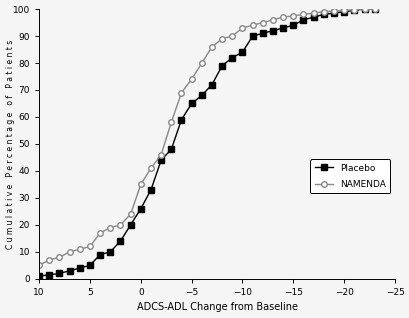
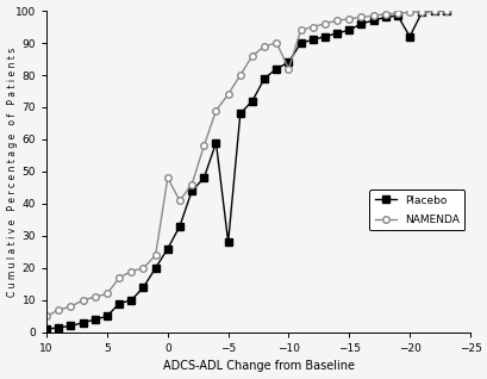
NAMENDA/0: 35.0 -> 48.0
Placebo/−5: 65.0 -> 28.0
NAMENDA/−10: 93.0 -> 82.0
Placebo/−20: 99.0 -> 92.0
